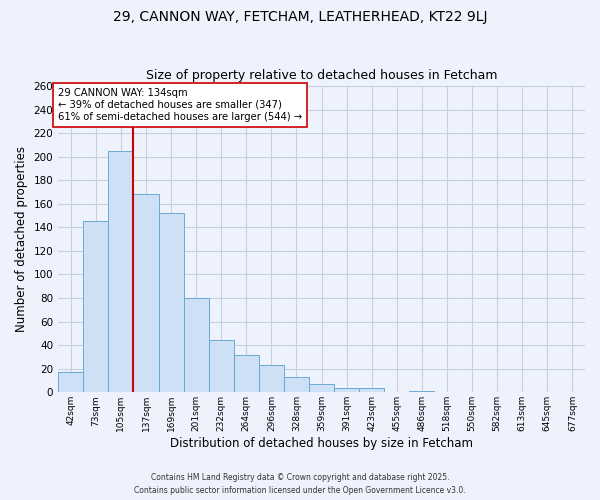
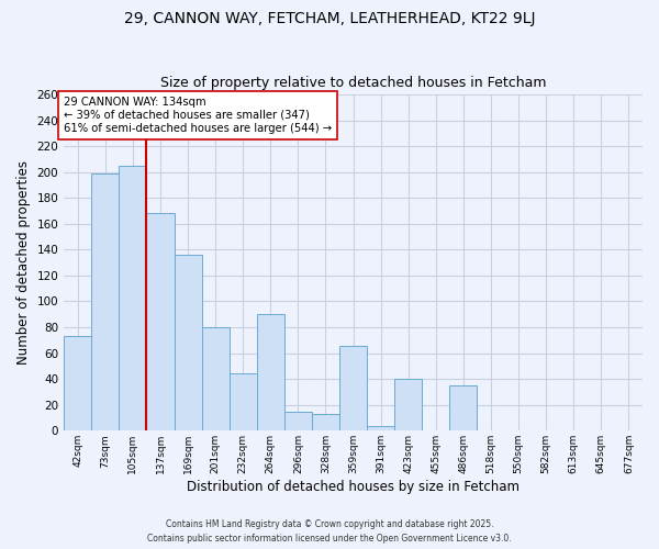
42sqm: 17 -> 73
73sqm: 145 -> 199
169sqm: 152 -> 136
264sqm: 32 -> 90
296sqm: 23 -> 15
359sqm: 7 -> 66
423sqm: 4 -> 40
486sqm: 1 -> 35
